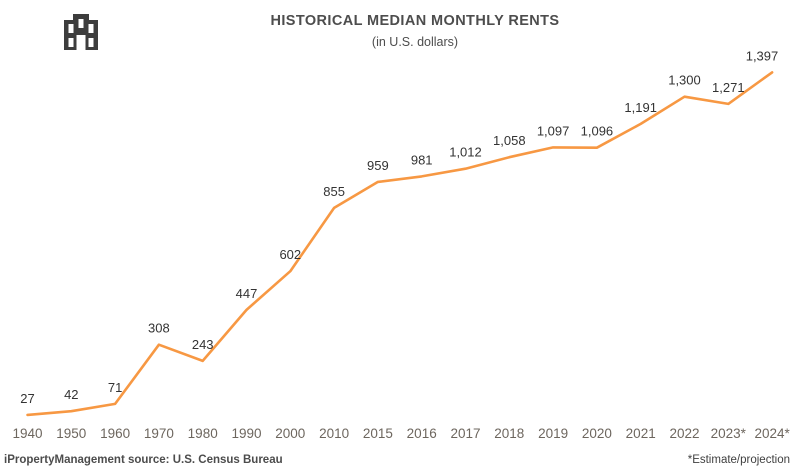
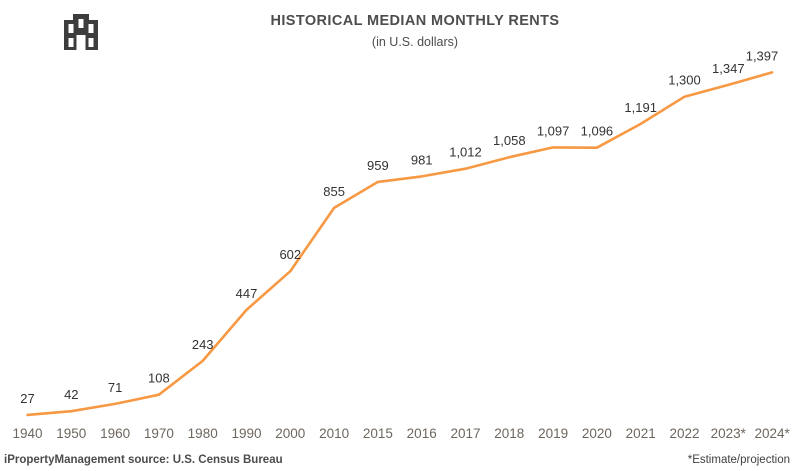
1970: 308 -> 108
2023*: 1,271 -> 1,347
